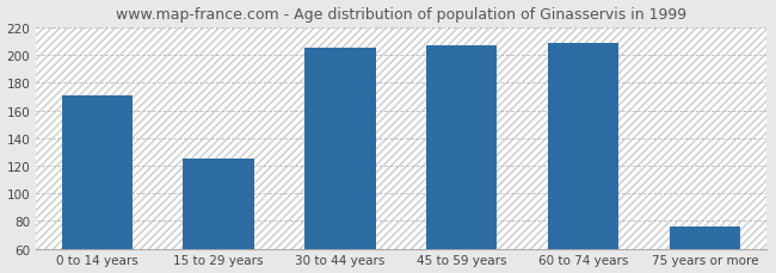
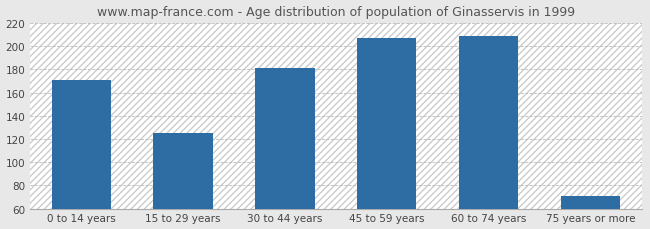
30 to 44 years: 205 -> 181
75 years or more: 76 -> 71
